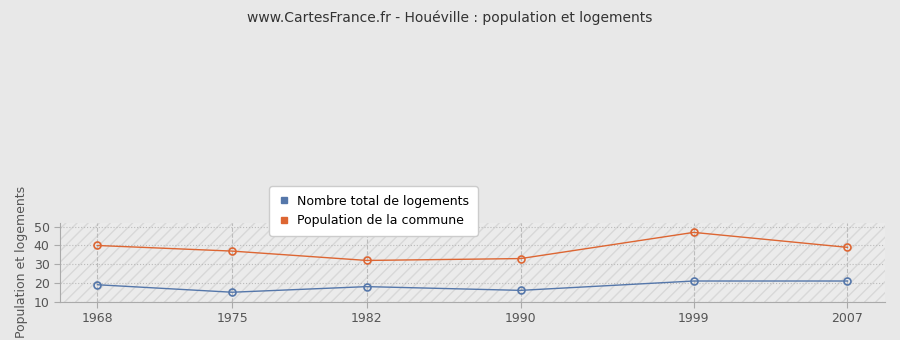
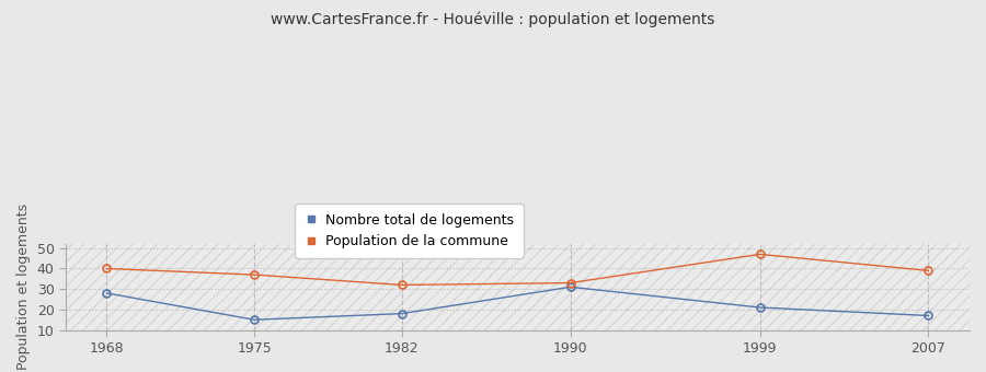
Nombre total de logements/1968: 19 -> 28
Nombre total de logements/1990: 16 -> 31
Nombre total de logements/2007: 21 -> 17
